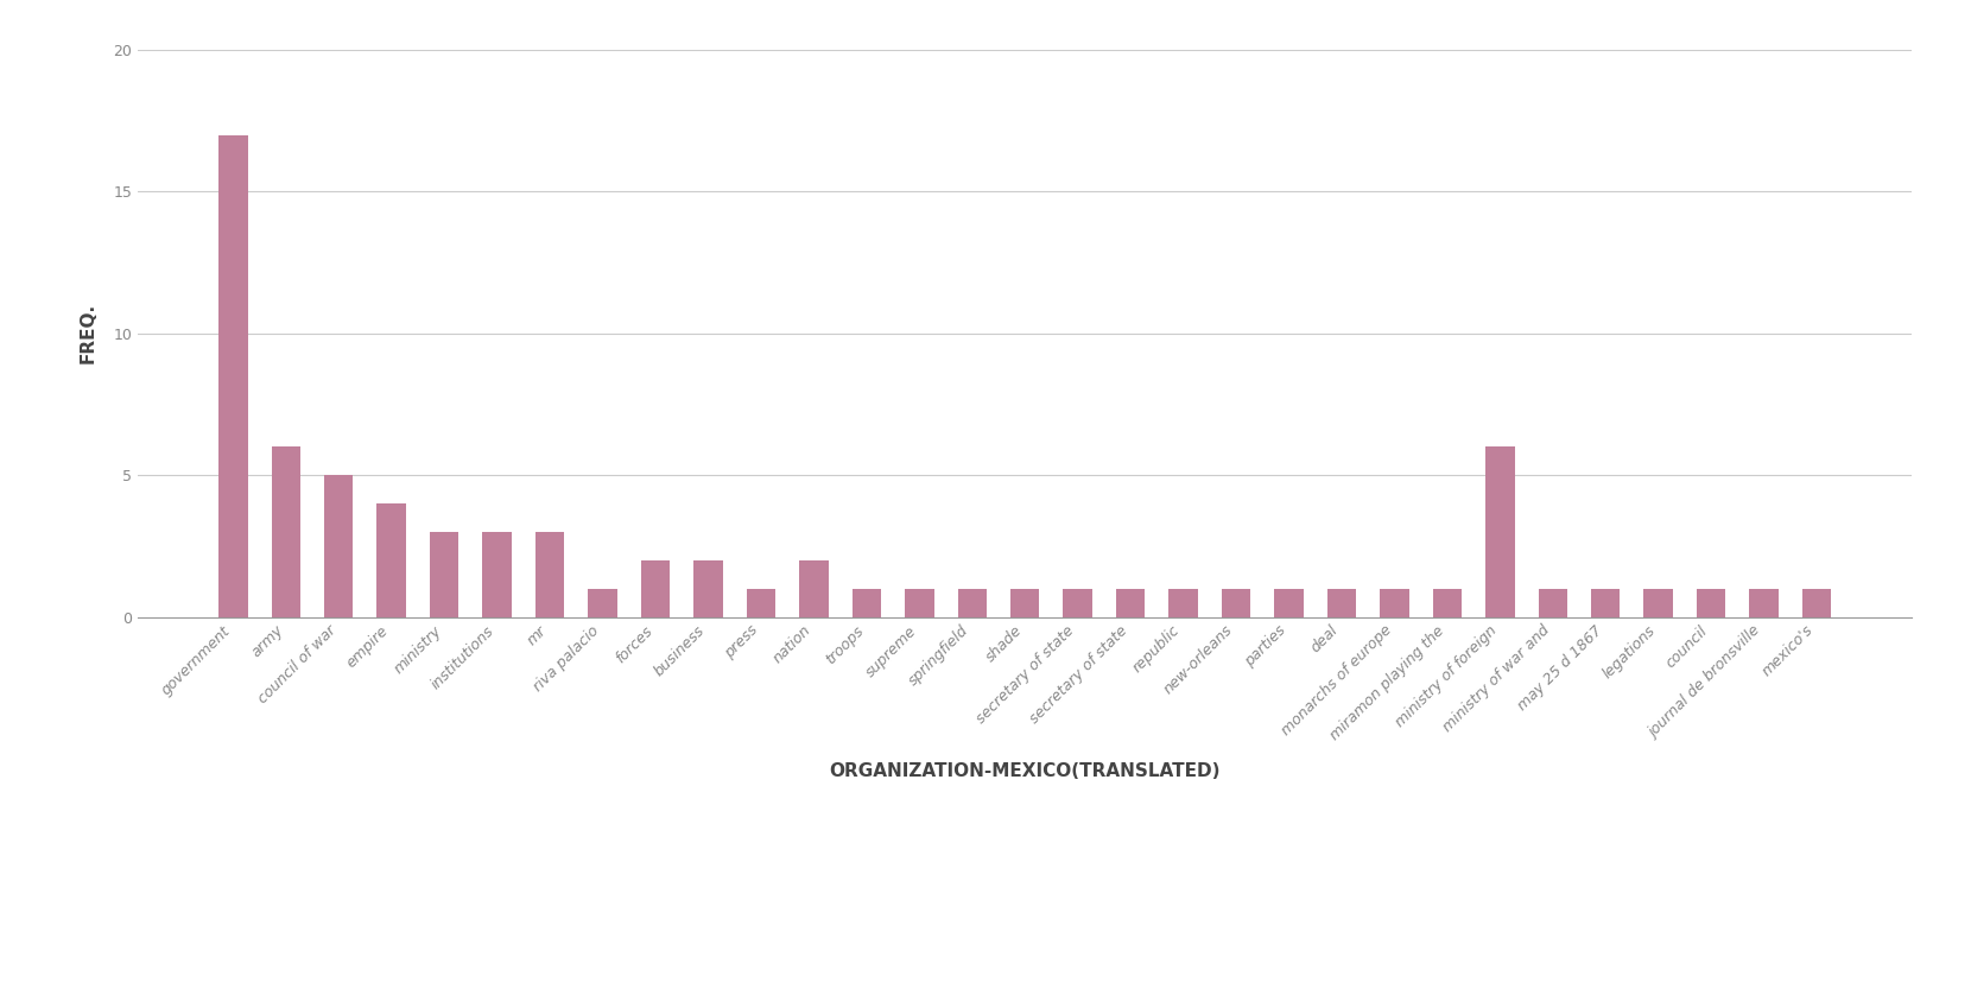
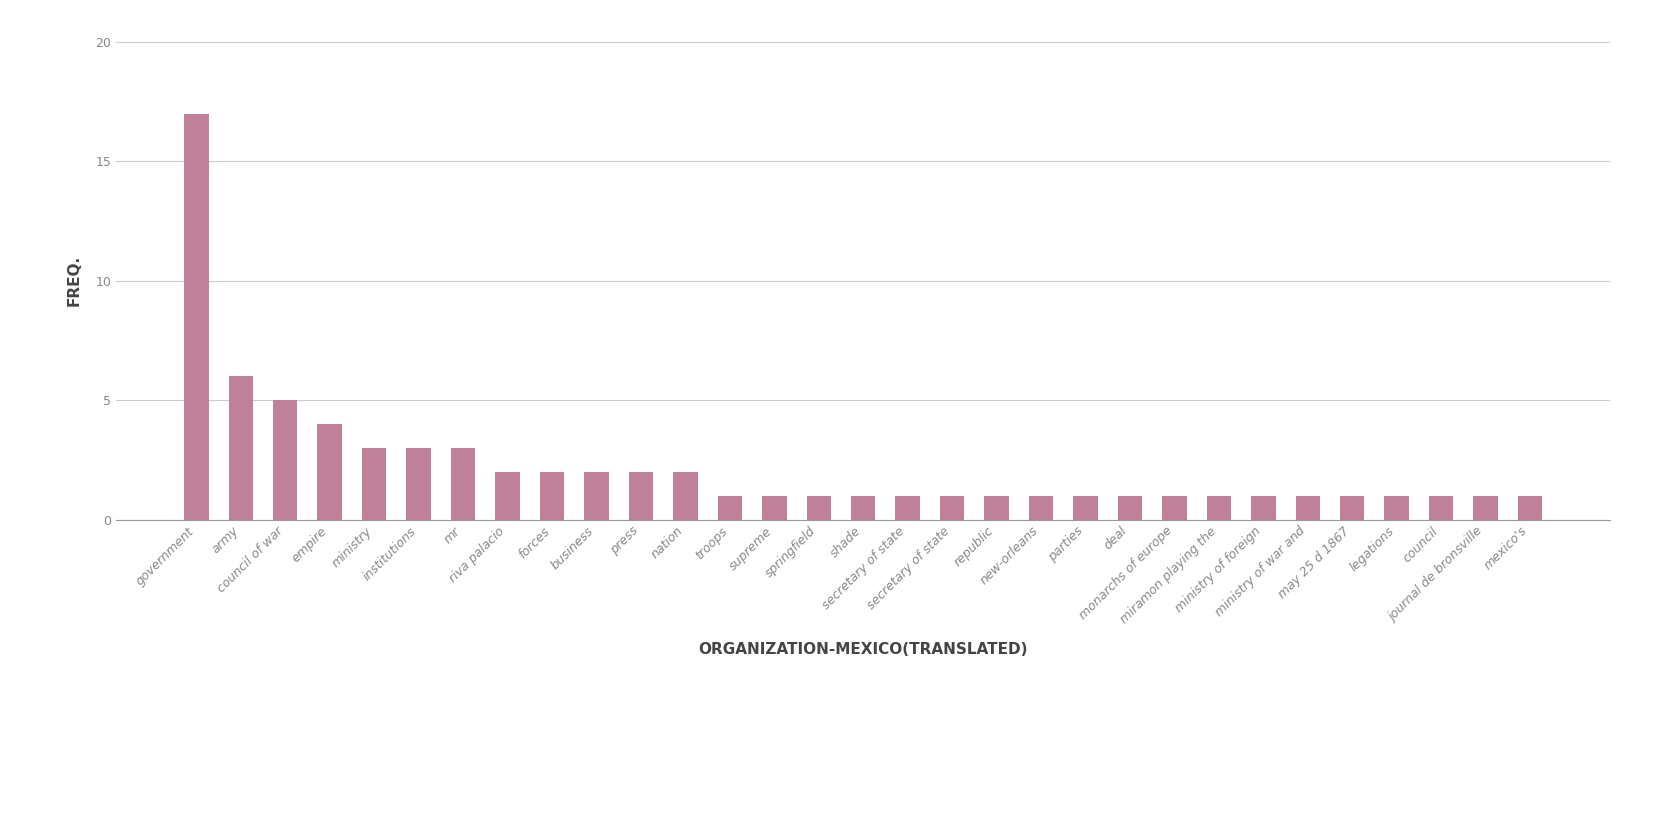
riva palacio: 1 -> 2
press: 1 -> 2
ministry of foreign: 6 -> 1
